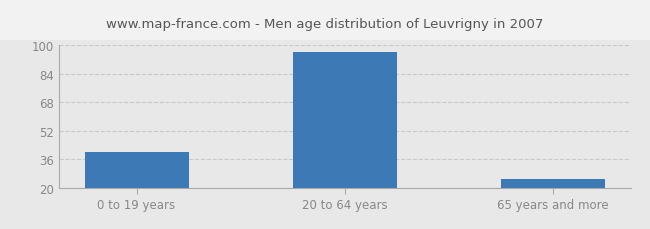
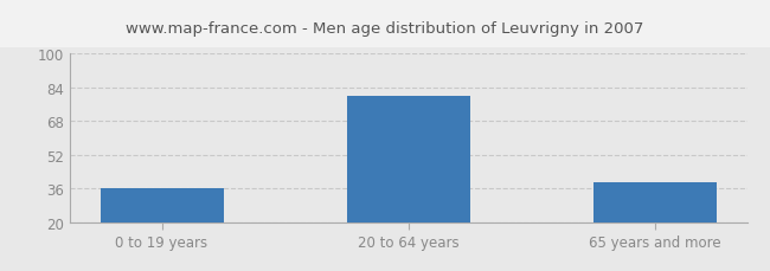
0 to 19 years: 40 -> 36
20 to 64 years: 96 -> 80
65 years and more: 25 -> 39
